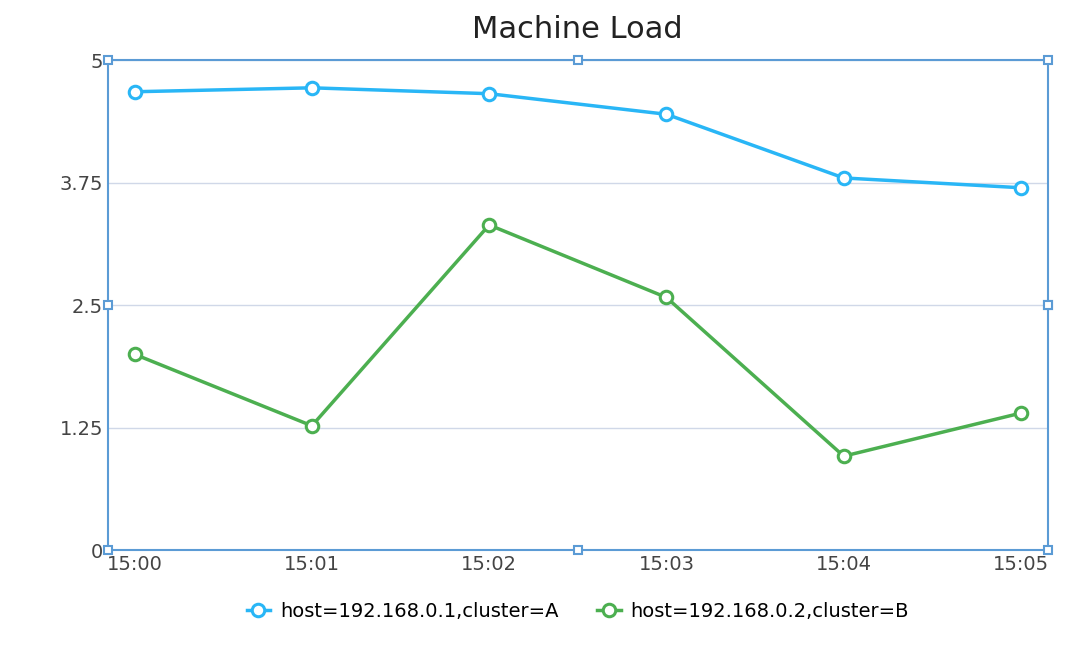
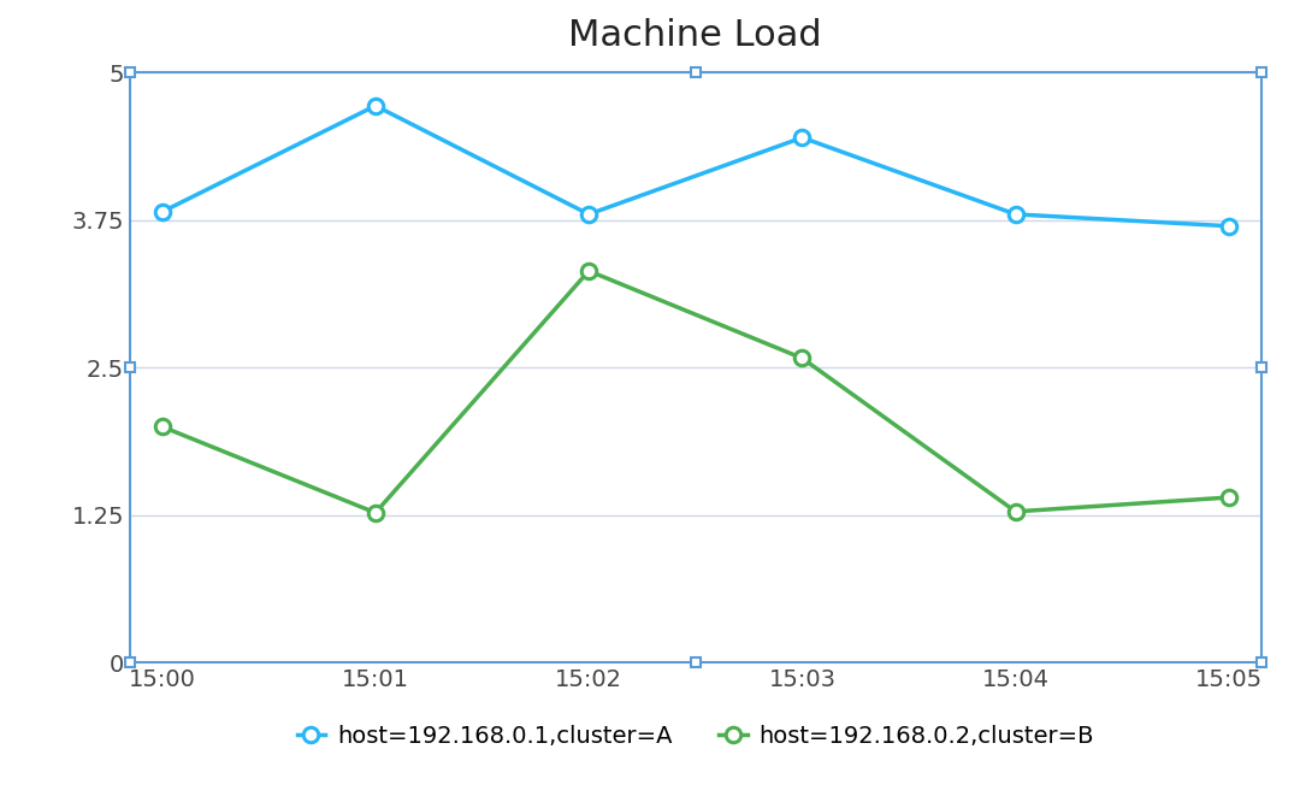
host=192.168.0.1,cluster=A/15:00: 4.68 -> 3.82
host=192.168.0.1,cluster=A/15:02: 4.66 -> 3.80
host=192.168.0.2,cluster=B/15:04: 0.96 -> 1.28
